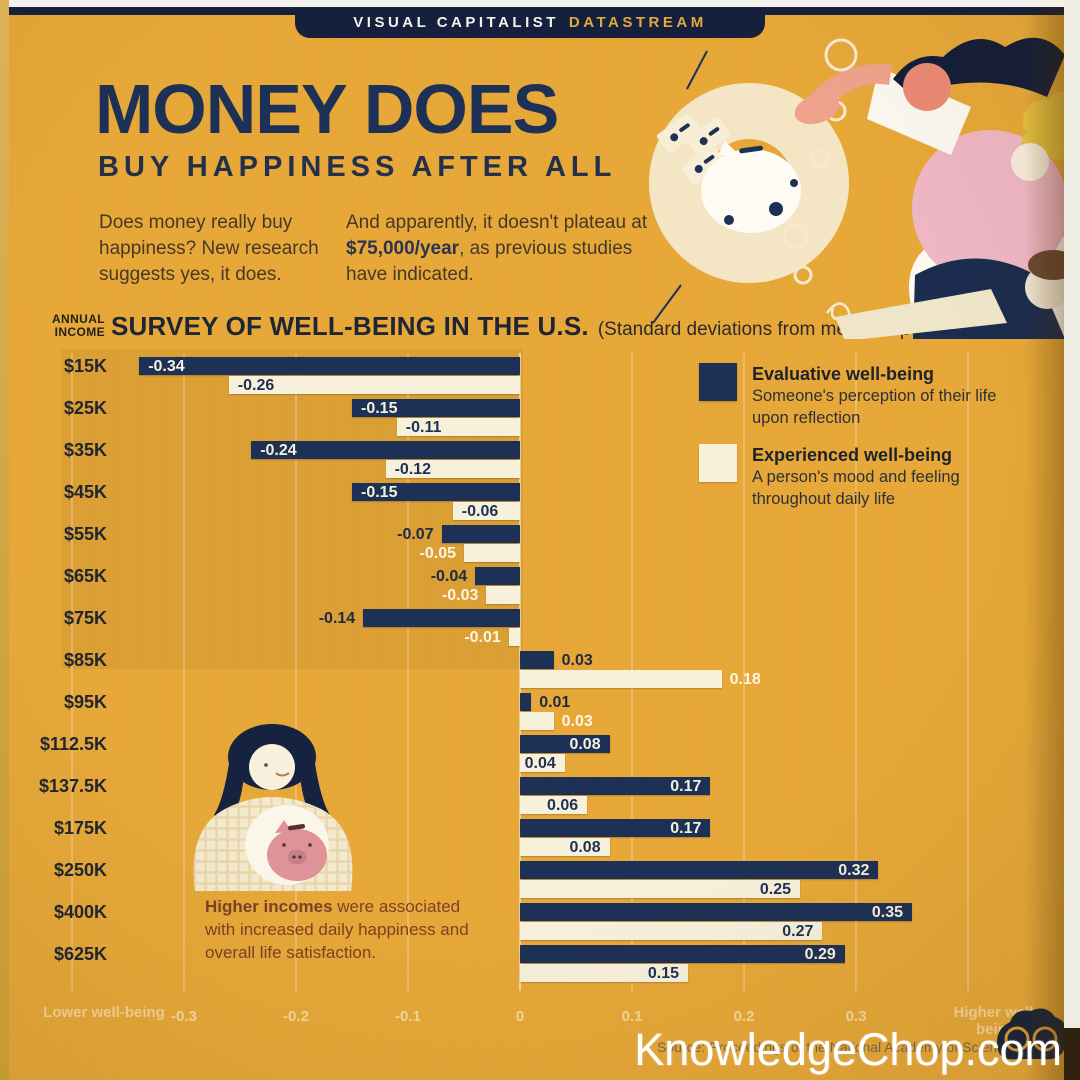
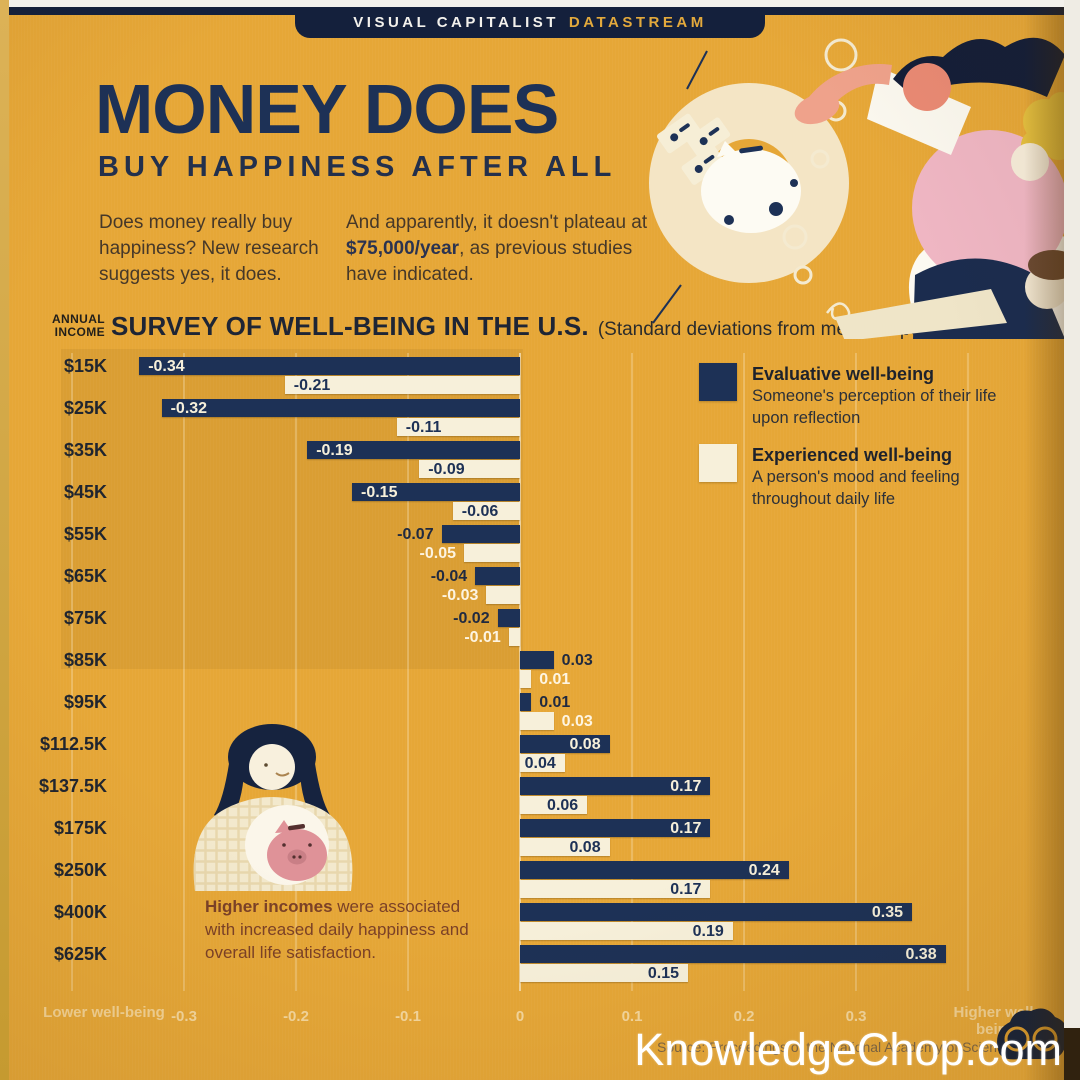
Experienced well-being/$15K: -0.26 -> -0.21
Evaluative well-being/$25K: -0.15 -> -0.32
Evaluative well-being/$35K: -0.24 -> -0.19
Experienced well-being/$35K: -0.12 -> -0.09
Evaluative well-being/$75K: -0.14 -> -0.02
Experienced well-being/$85K: 0.18 -> 0.01
Evaluative well-being/$250K: 0.32 -> 0.24
Experienced well-being/$250K: 0.25 -> 0.17
Experienced well-being/$400K: 0.27 -> 0.19
Evaluative well-being/$625K: 0.29 -> 0.38
